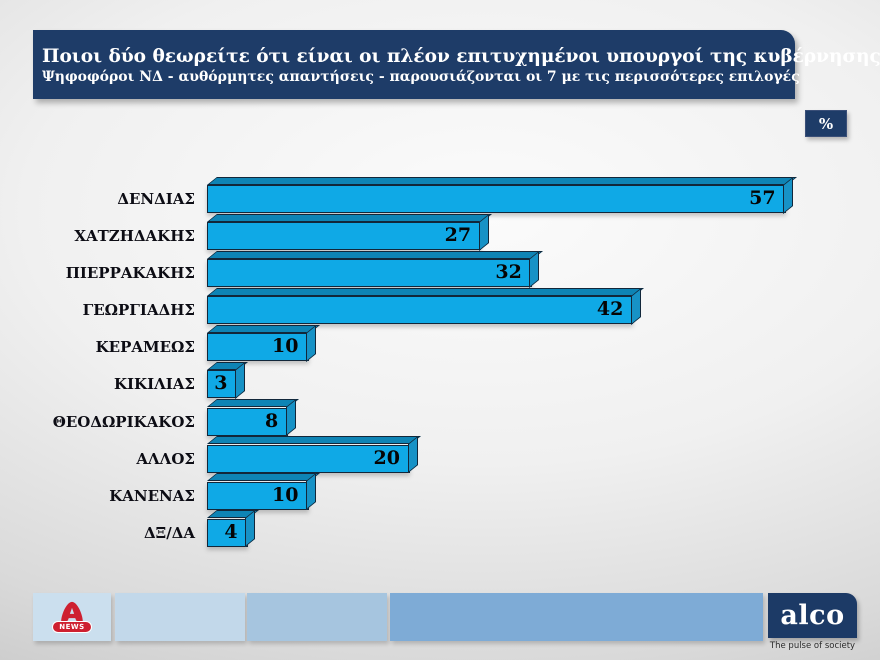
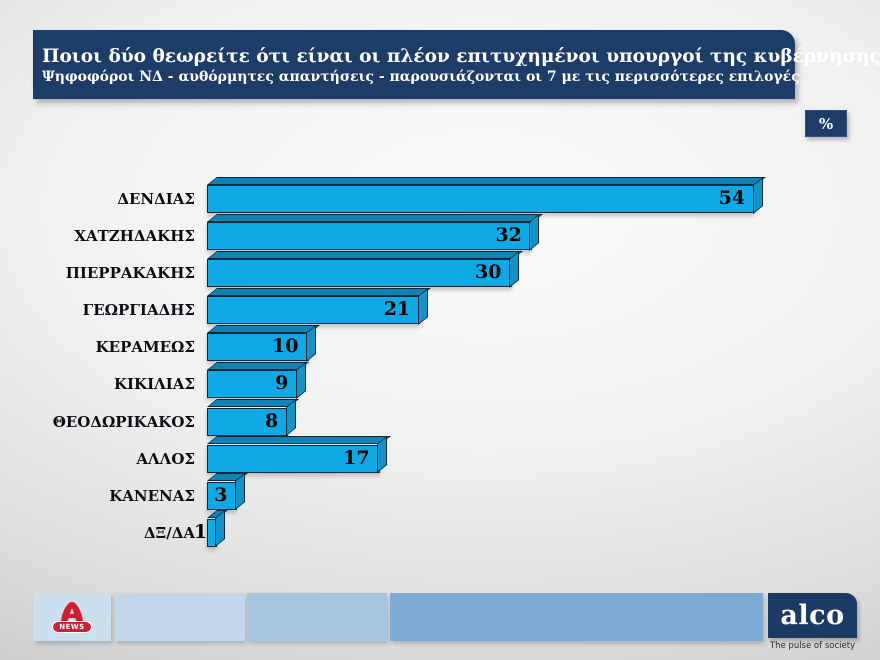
ΔΕΝΔΙΑΣ: 57 -> 54
ΧΑΤΖΗΔΑΚΗΣ: 27 -> 32
ΠΙΕΡΡΑΚΑΚΗΣ: 32 -> 30
ΓΕΩΡΓΙΑΔΗΣ: 42 -> 21
ΚΙΚΙΛΙΑΣ: 3 -> 9
ΑΛΛΟΣ: 20 -> 17
ΚΑΝΕΝΑΣ: 10 -> 3
ΔΞ/ΔΑ: 4 -> 1
